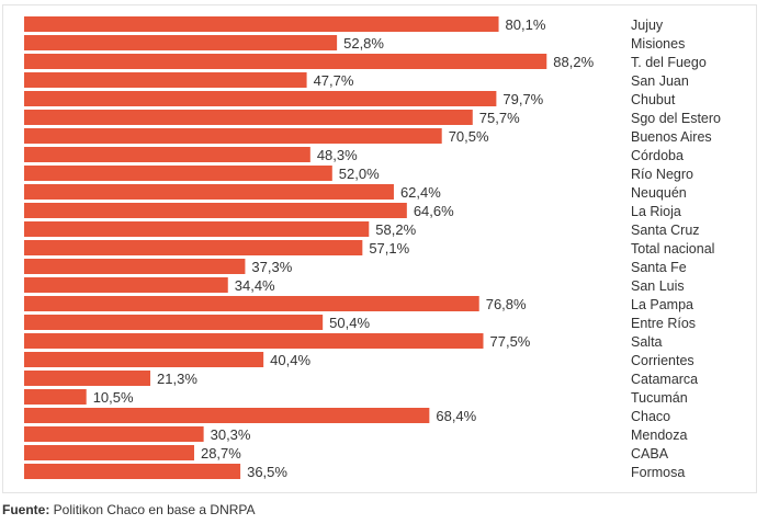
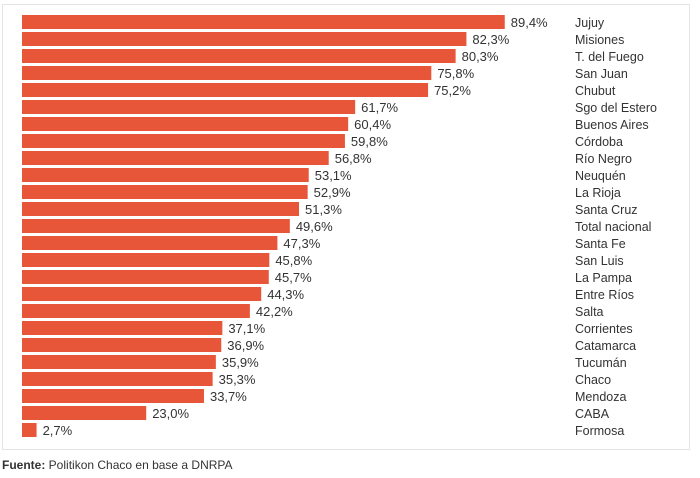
Jujuy: 80,1% -> 89,4%
Misiones: 52,8% -> 82,3%
T. del Fuego: 88,2% -> 80,3%
San Juan: 47,7% -> 75,8%
Chubut: 79,7% -> 75,2%
Sgo del Estero: 75,7% -> 61,7%
Buenos Aires: 70,5% -> 60,4%
Córdoba: 48,3% -> 59,8%
Río Negro: 52,0% -> 56,8%
Neuquén: 62,4% -> 53,1%
La Rioja: 64,6% -> 52,9%
Santa Cruz: 58,2% -> 51,3%
Total nacional: 57,1% -> 49,6%
Santa Fe: 37,3% -> 47,3%
San Luis: 34,4% -> 45,8%
La Pampa: 76,8% -> 45,7%
Entre Ríos: 50,4% -> 44,3%
Salta: 77,5% -> 42,2%
Corrientes: 40,4% -> 37,1%
Catamarca: 21,3% -> 36,9%
Tucumán: 10,5% -> 35,9%
Chaco: 68,4% -> 35,3%
Mendoza: 30,3% -> 33,7%
CABA: 28,7% -> 23,0%
Formosa: 36,5% -> 2,7%
